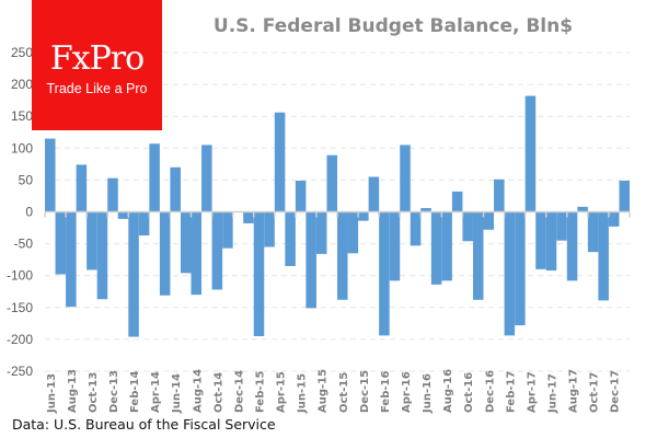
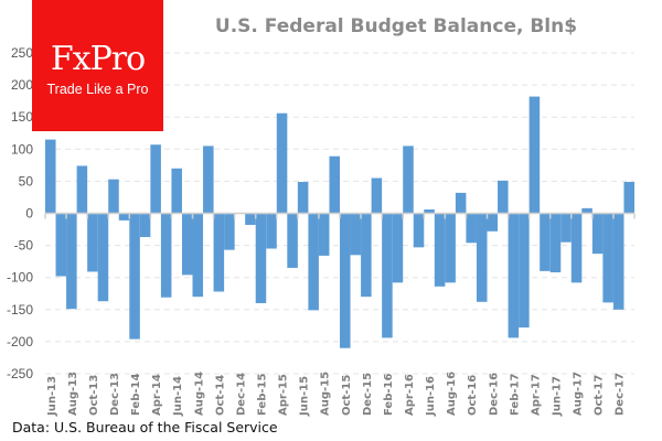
Feb-15: -200 -> -140
Oct-15: -140 -> -210
Dec-15: -10 -> -130
Dec-17: -20 -> -150
